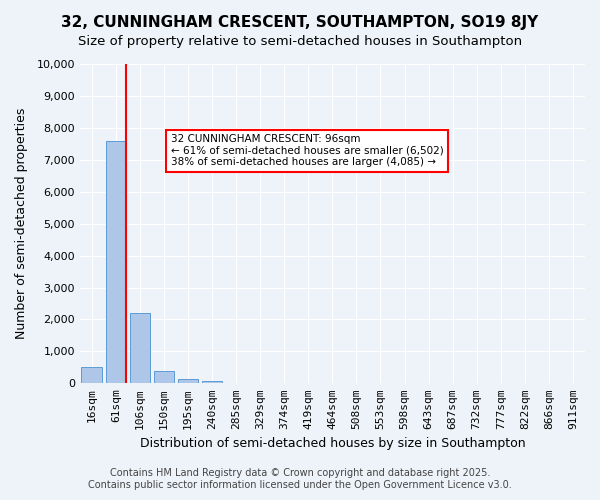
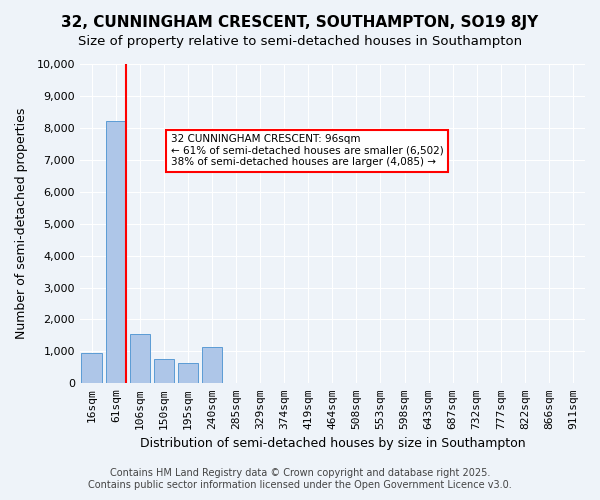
16sqm: 500 -> 950
61sqm: 7,600 -> 8,200
106sqm: 2,200 -> 1,550
150sqm: 380 -> 750
195sqm: 130 -> 650
240sqm: 60 -> 1,150
